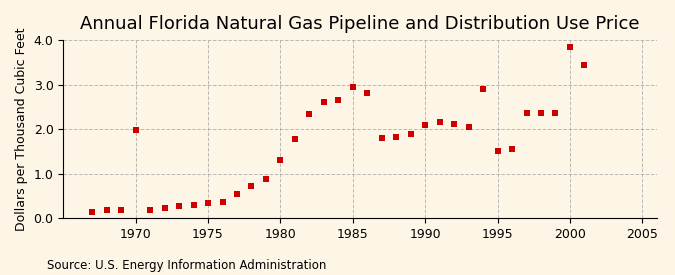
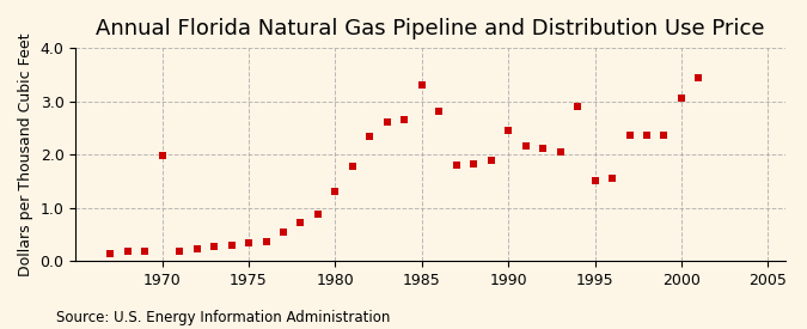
1985: 2.95 -> 3.30
1990: 2.10 -> 2.45
2000: 3.84 -> 3.05
